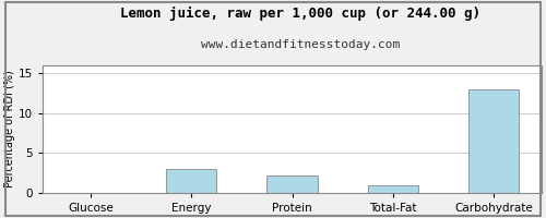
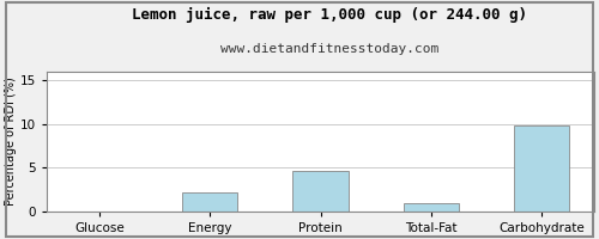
Energy: 3.0 -> 2.2
Protein: 2.1 -> 4.6
Carbohydrate: 13.0 -> 9.8
